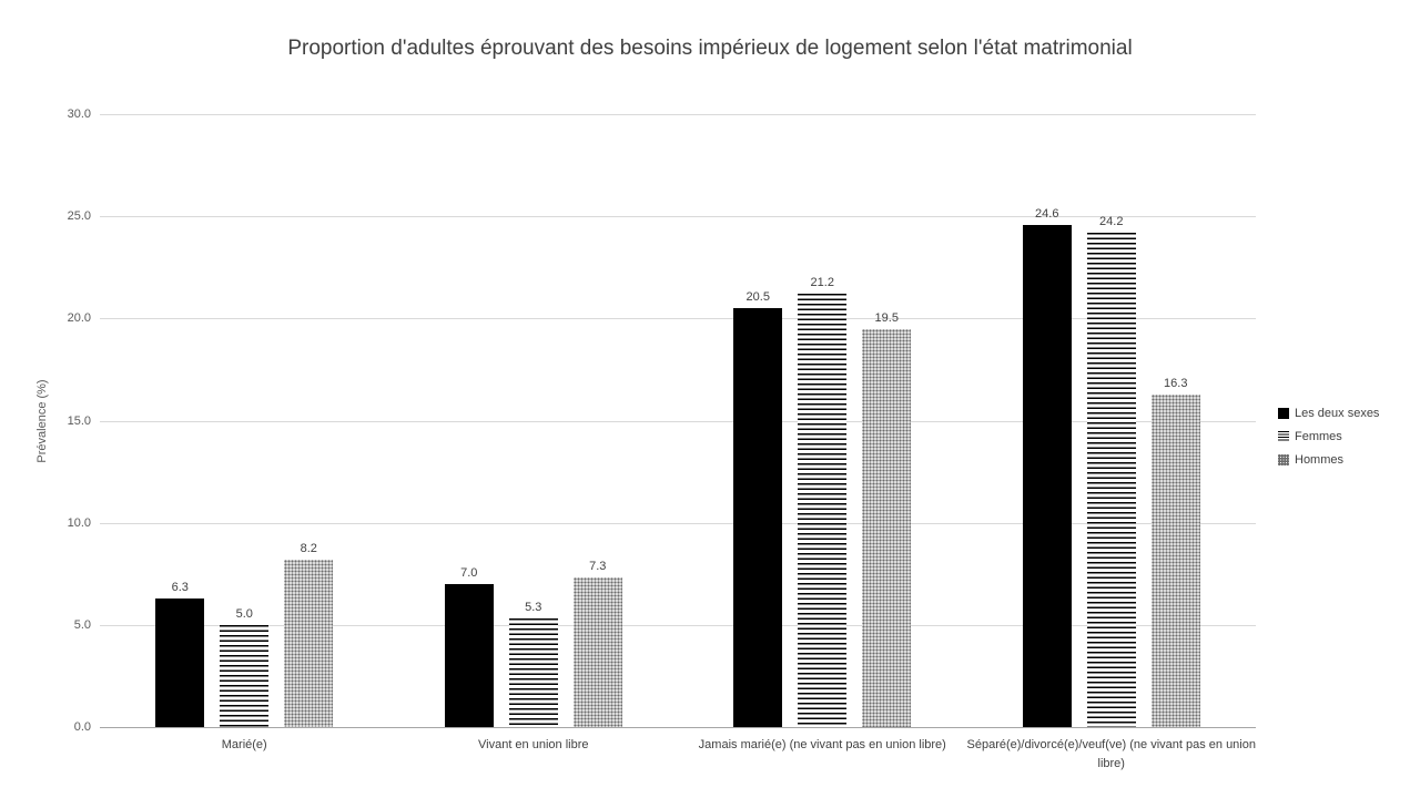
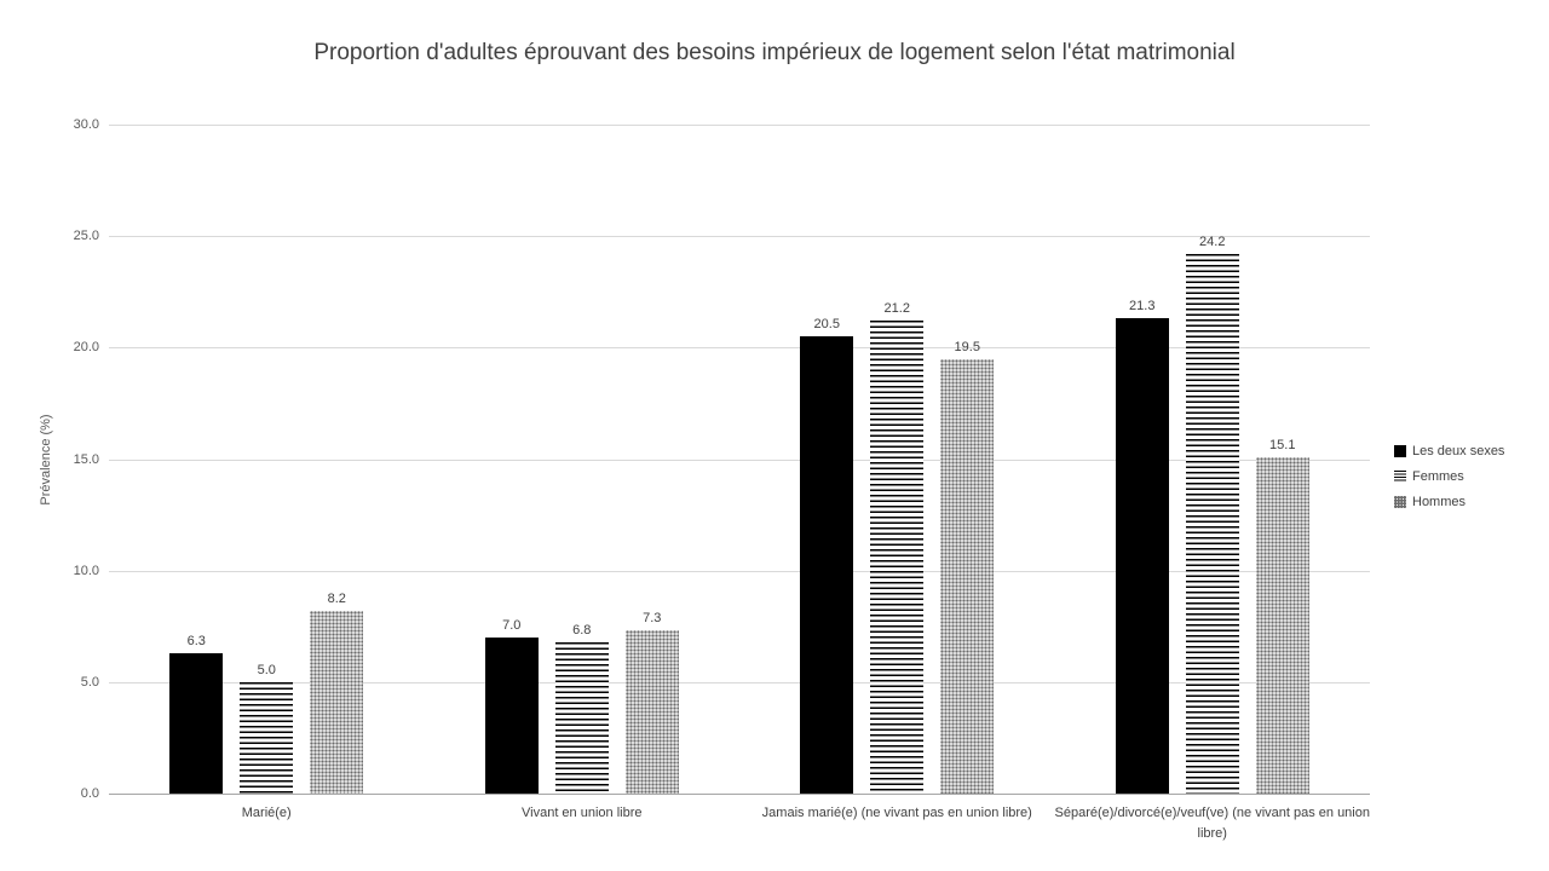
Femmes/Vivant en union libre: 5.3 -> 6.8
Les deux sexes/Séparé(e)/divorcé(e)/veuf(ve) (ne vivant pas en union libre): 24.6 -> 21.3
Hommes/Séparé(e)/divorcé(e)/veuf(ve) (ne vivant pas en union libre): 16.3 -> 15.1
